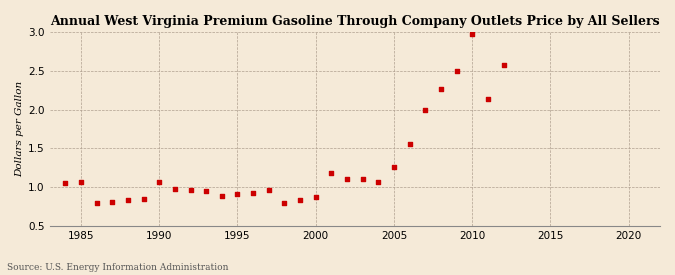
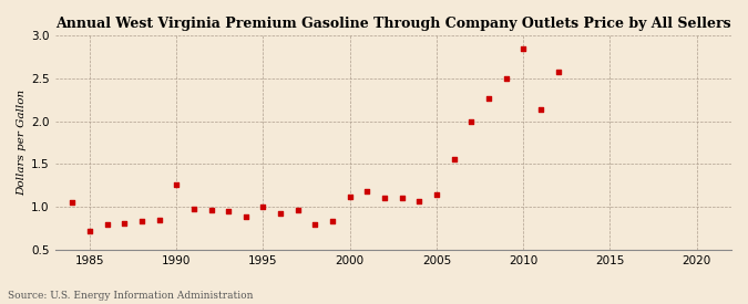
1985: 1.06 -> 0.72
1990: 1.06 -> 1.26
1995: 0.91 -> 1.00
2000: 0.87 -> 1.12
2005: 1.26 -> 1.14
2010: 2.97 -> 2.84
